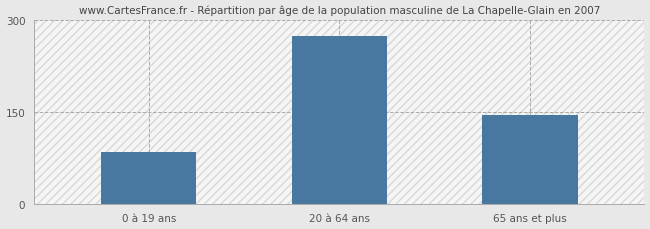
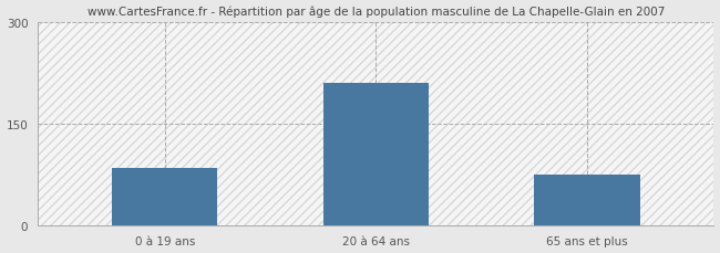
20 à 64 ans: 274 -> 210
65 ans et plus: 146 -> 75
